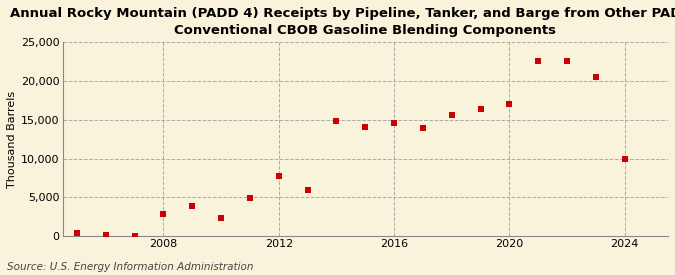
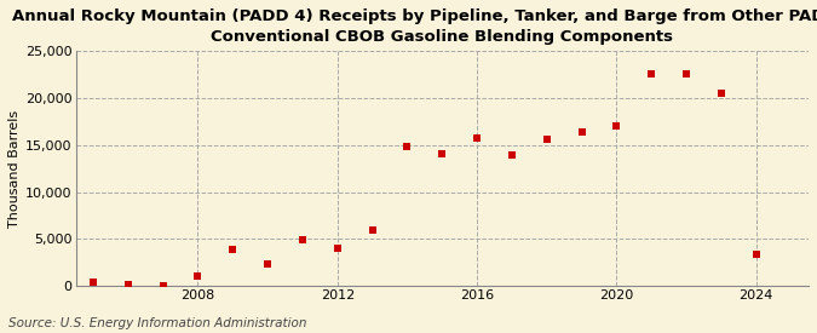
2008: 2,800 -> 1,100
2012: 7,800 -> 4,000
2016: 14,600 -> 15,800
2024: 10,000 -> 3,300
